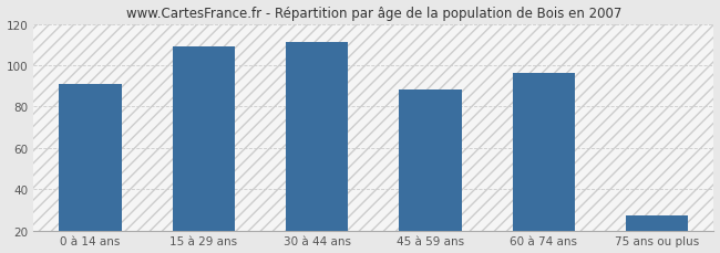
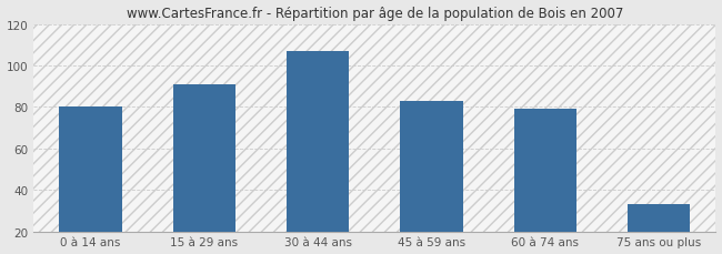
0 à 14 ans: 91 -> 80
15 à 29 ans: 109 -> 91
30 à 44 ans: 111 -> 107
45 à 59 ans: 88 -> 83
60 à 74 ans: 96 -> 79
75 ans ou plus: 27 -> 33
